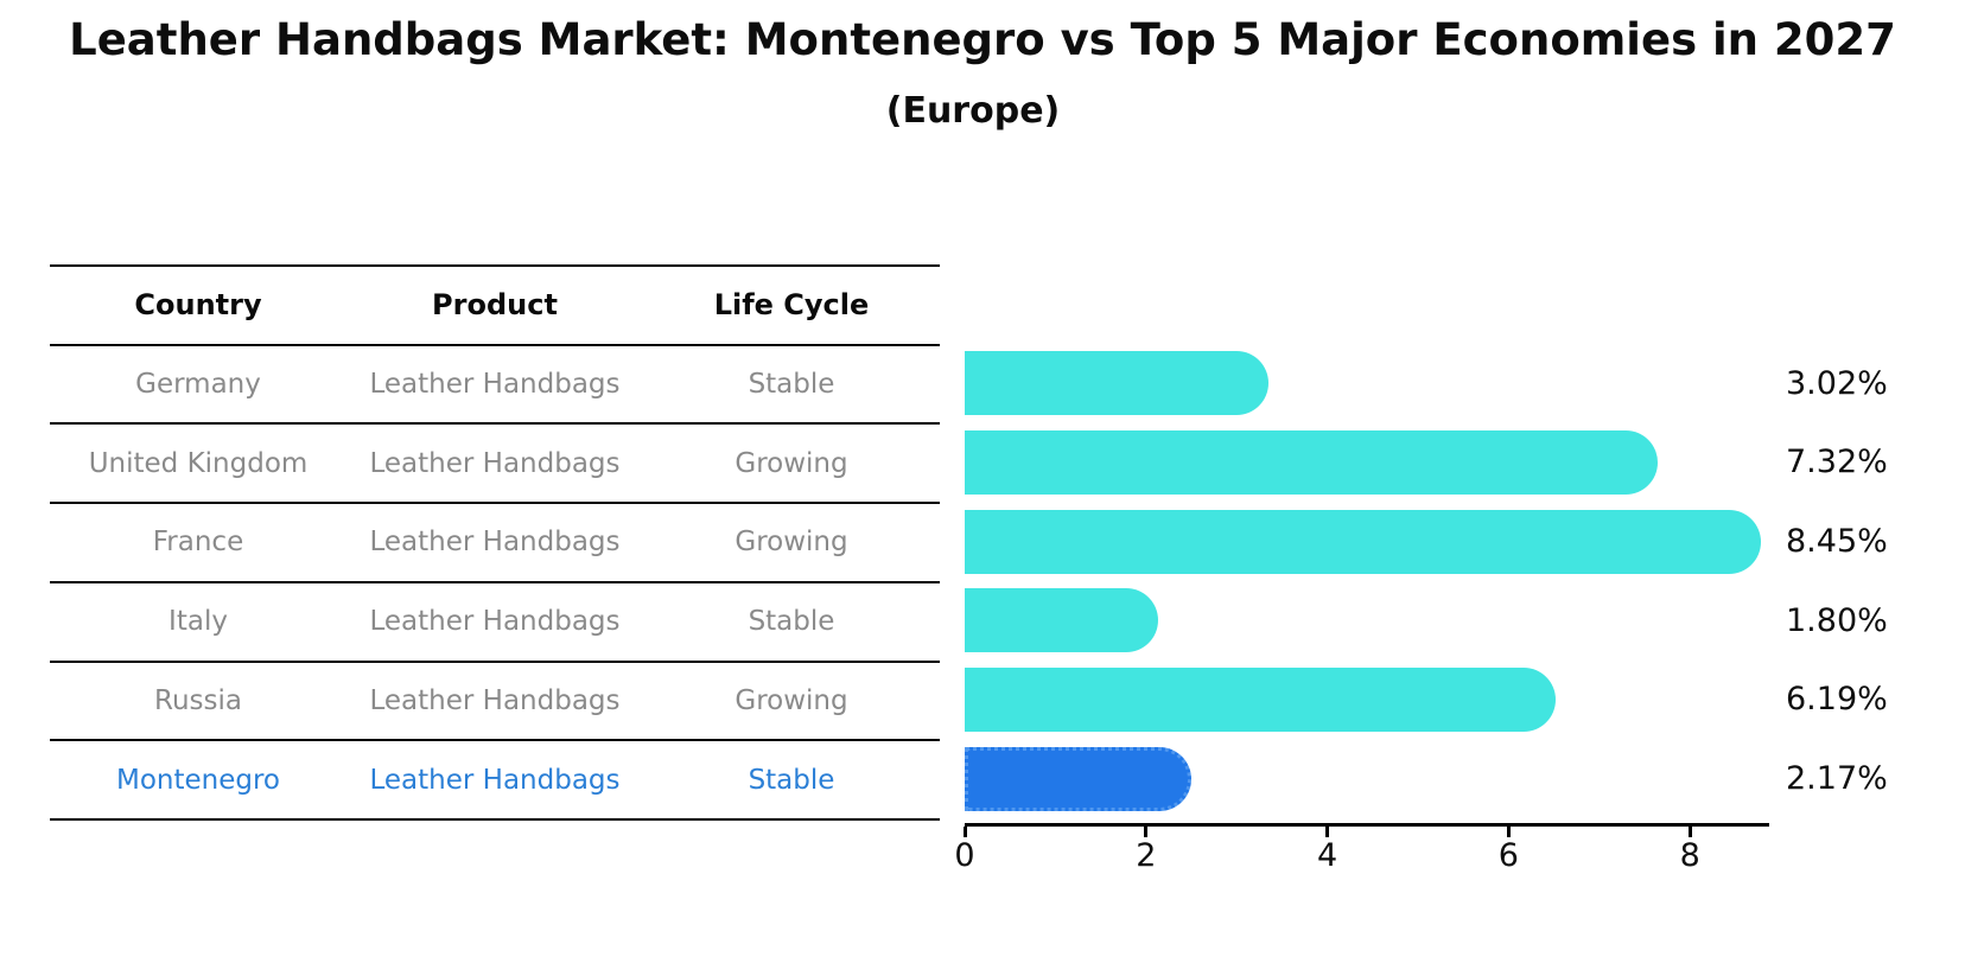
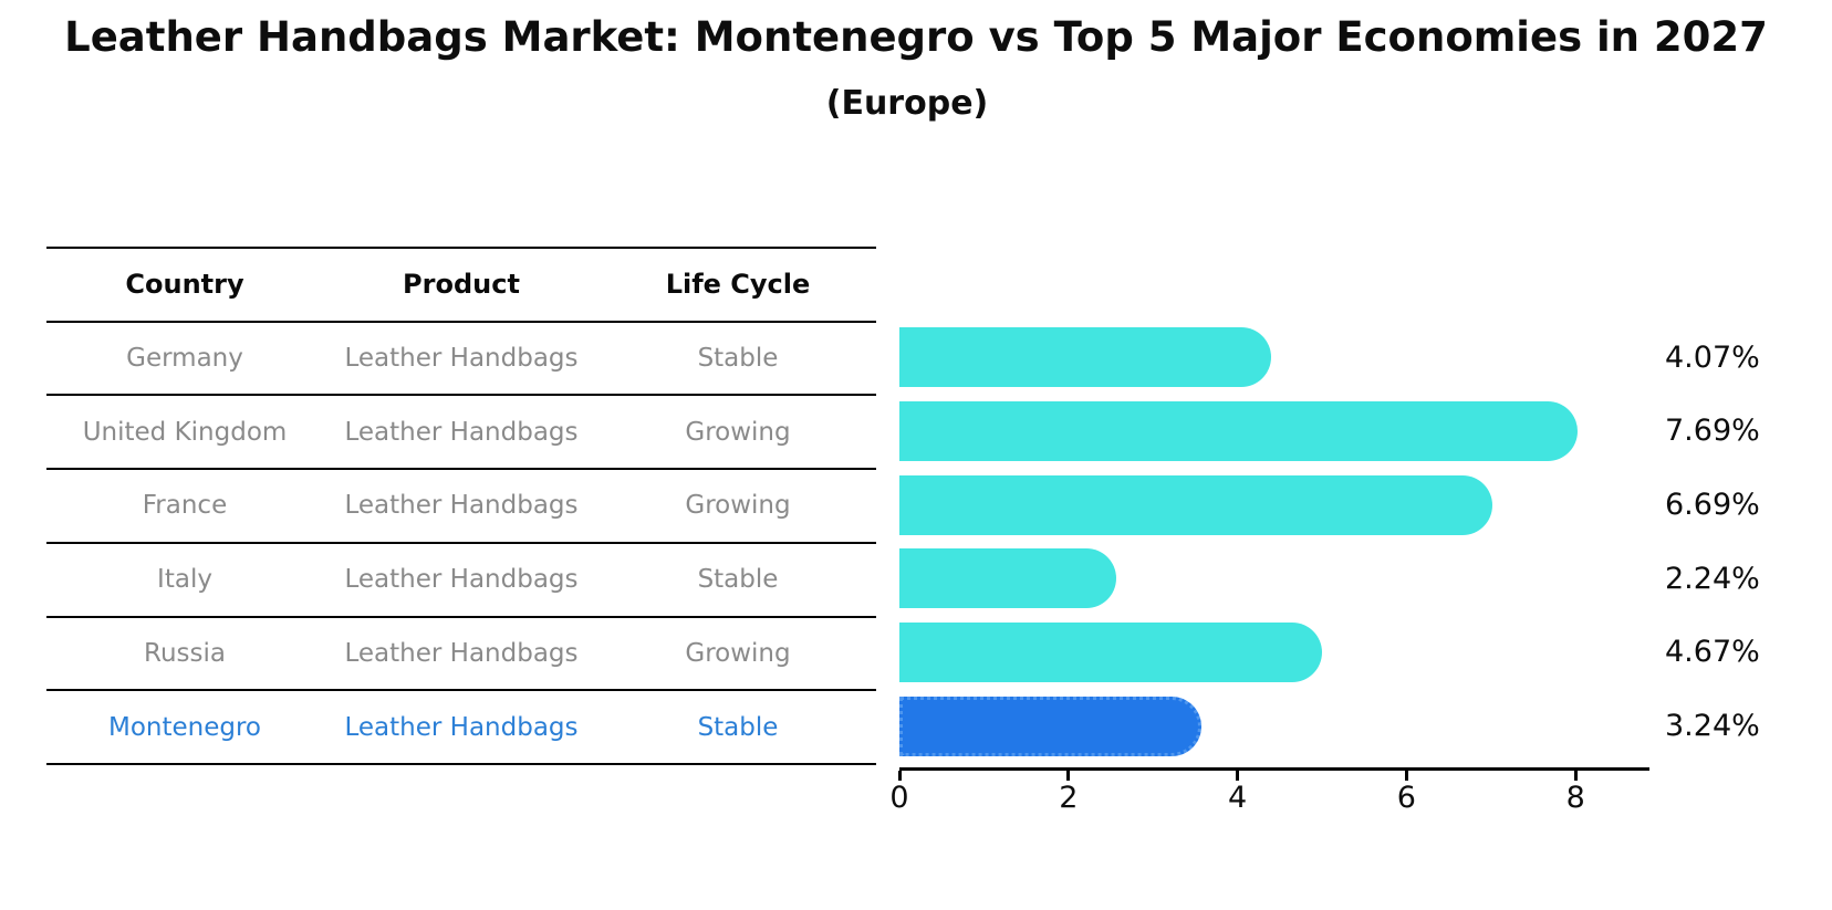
Germany: 3.02% -> 4.07%
United Kingdom: 7.32% -> 7.69%
France: 8.45% -> 6.69%
Italy: 1.80% -> 2.24%
Russia: 6.19% -> 4.67%
Montenegro: 2.17% -> 3.24%
